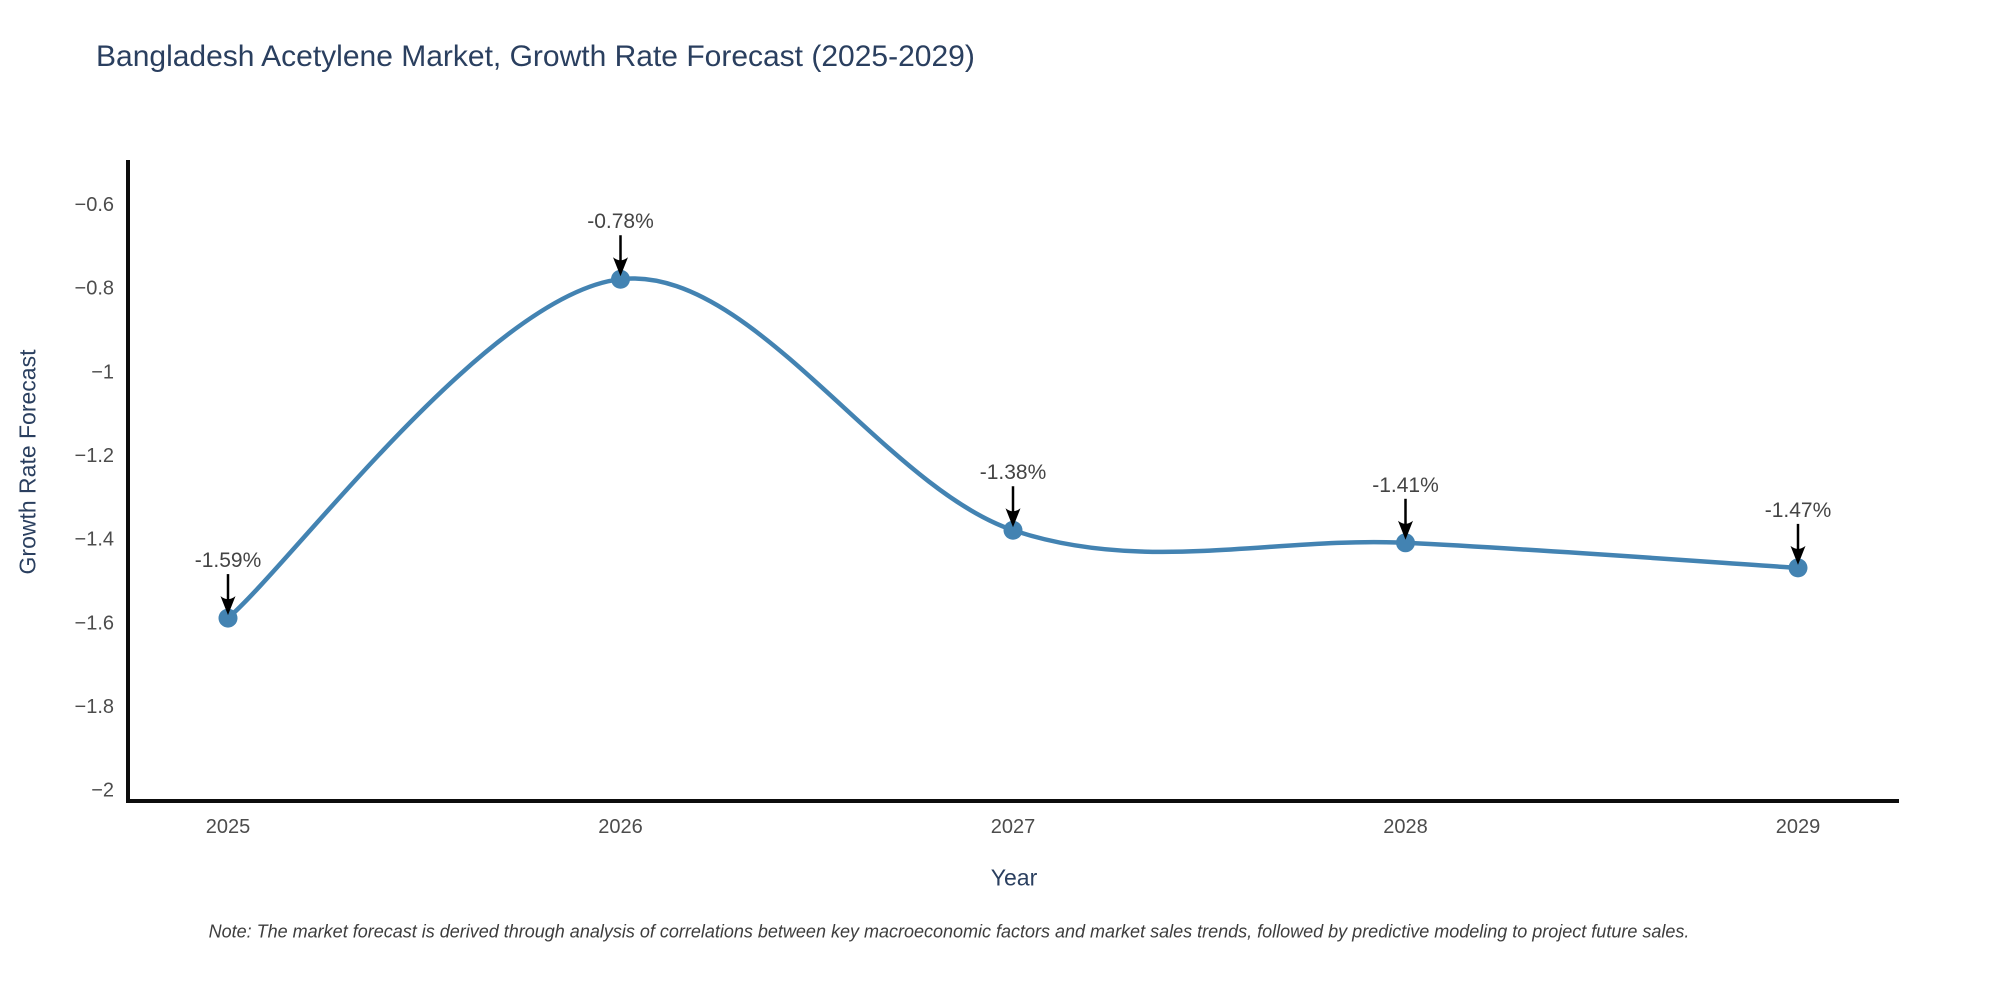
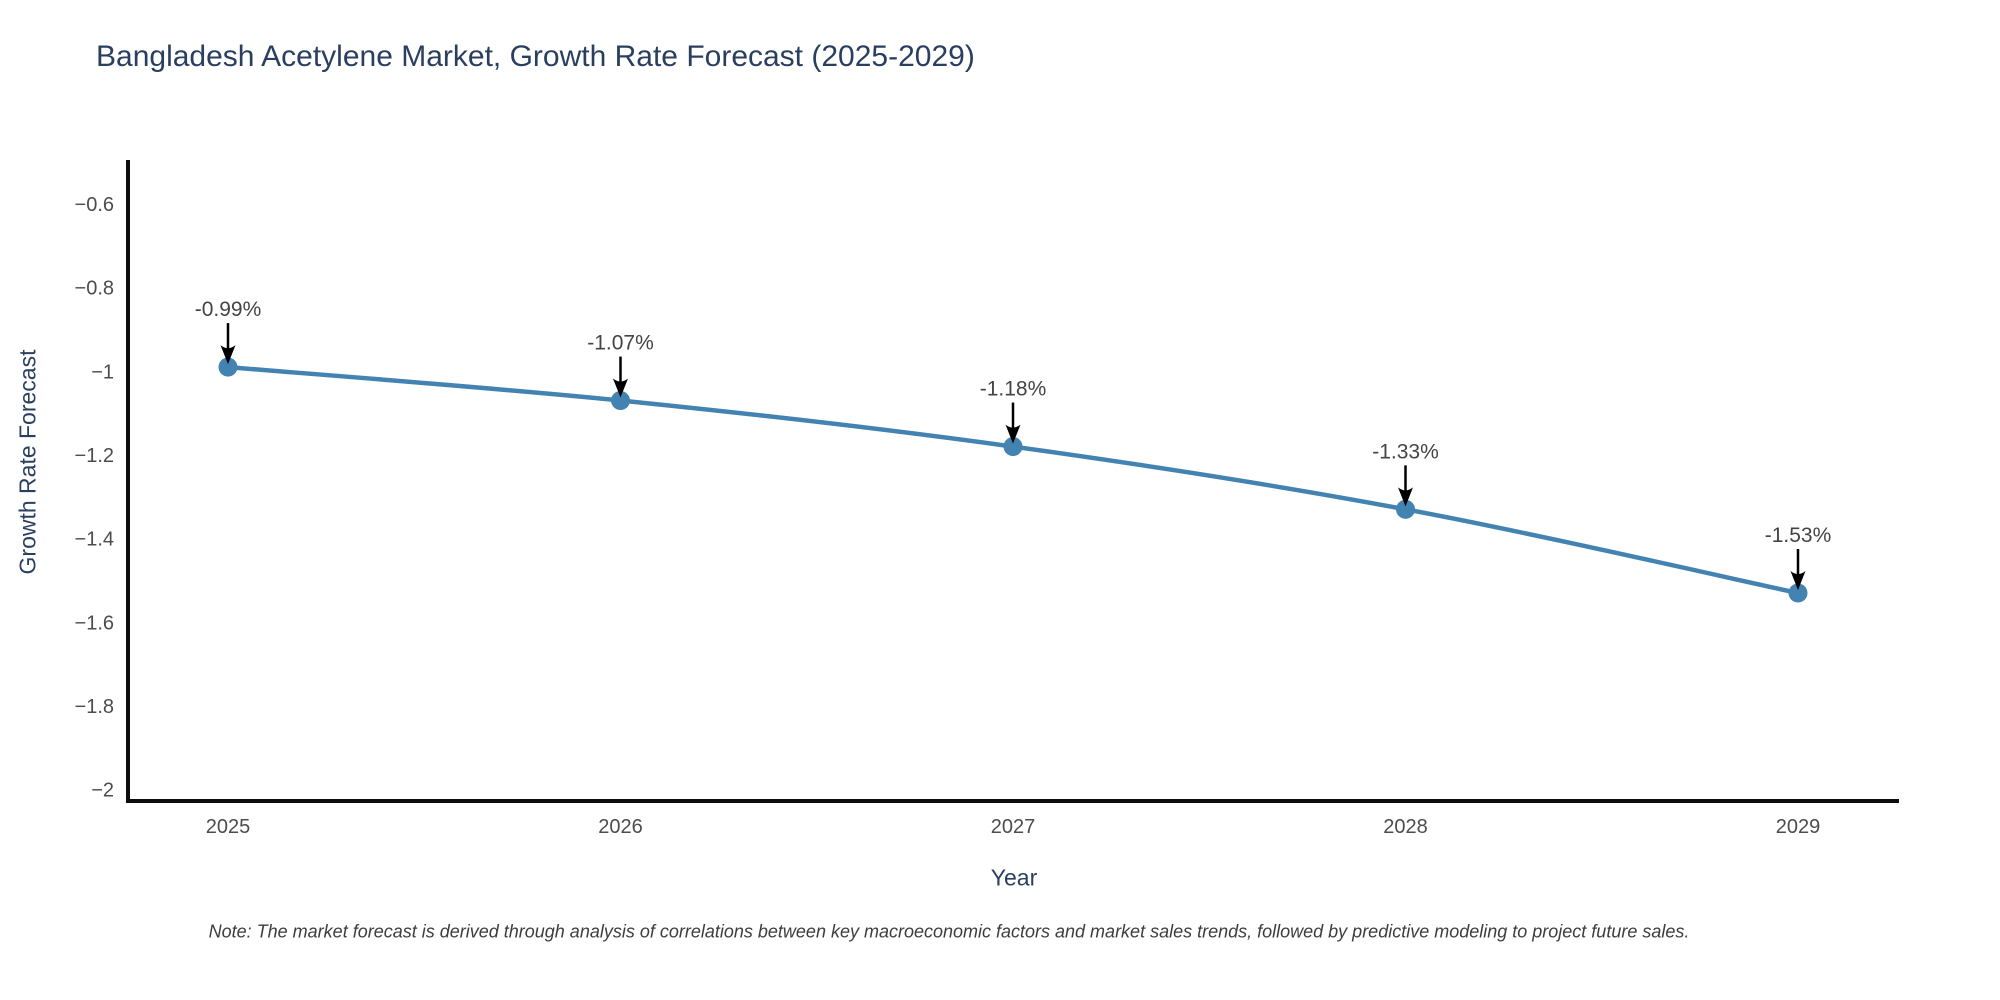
2025: -1.59% -> -0.99%
2026: -0.78% -> -1.07%
2027: -1.38% -> -1.18%
2028: -1.41% -> -1.33%
2029: -1.47% -> -1.53%
